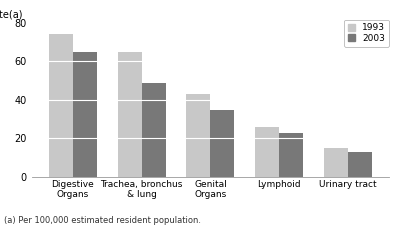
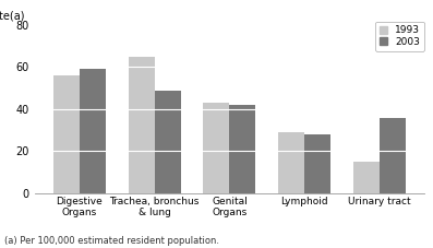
1993/Digestive Organs: 74 -> 56
2003/Digestive Organs: 65 -> 59
2003/Genital Organs: 35 -> 42
1993/Lymphoid: 26 -> 29
2003/Lymphoid: 23 -> 28
2003/Urinary tract: 13 -> 36
